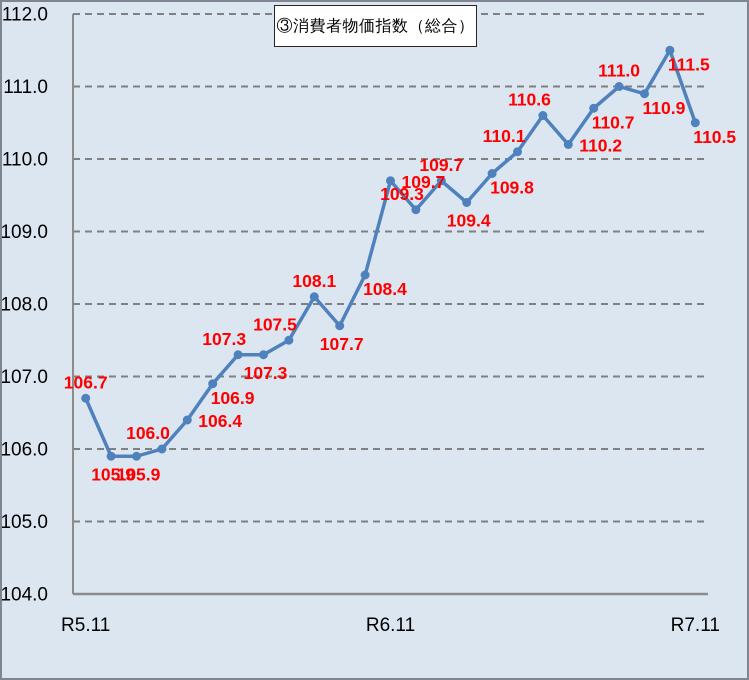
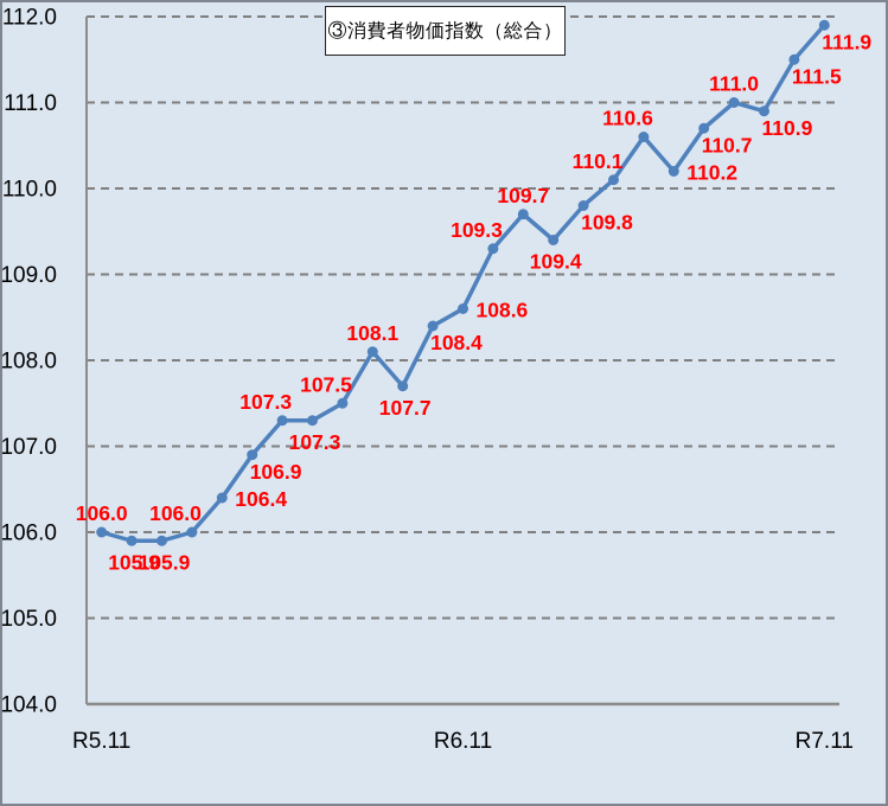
R5.11: 106.7 -> 106.0
R6.11: 109.7 -> 108.6
R7.11: 110.5 -> 111.9
